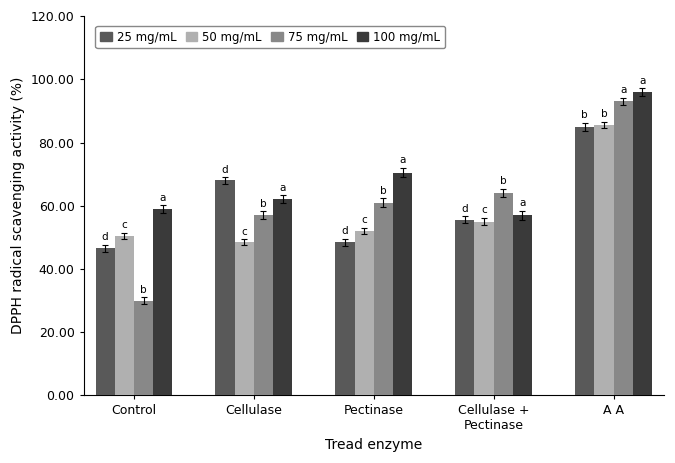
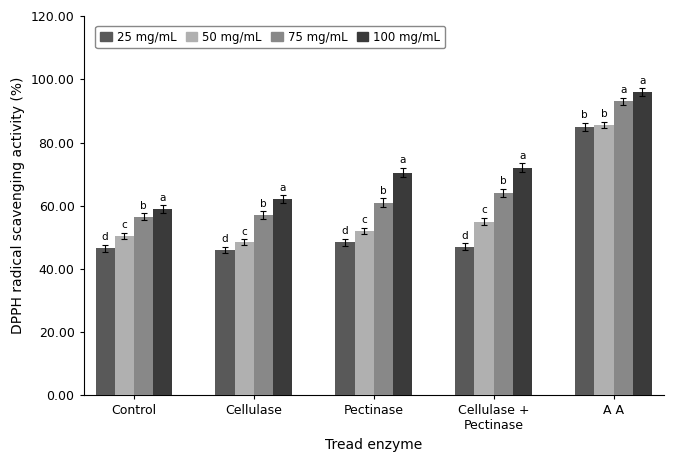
75 mg/mL/Control: 30.0 -> 56.5
25 mg/mL/Cellulase: 68.0 -> 46.0
25 mg/mL/Cellulase + Pectinase: 55.5 -> 47.0
100 mg/mL/Cellulase + Pectinase: 57.0 -> 72.0
